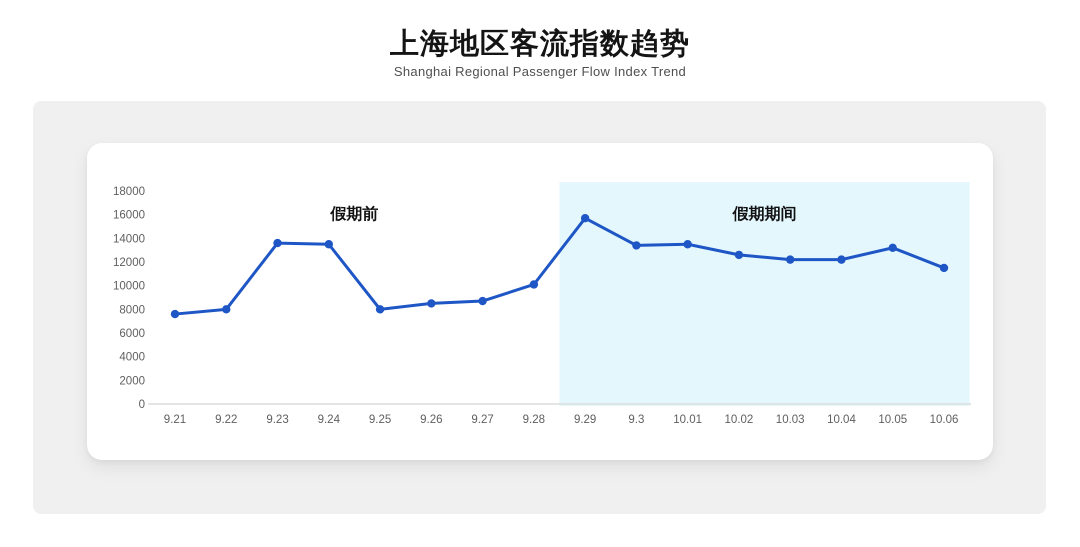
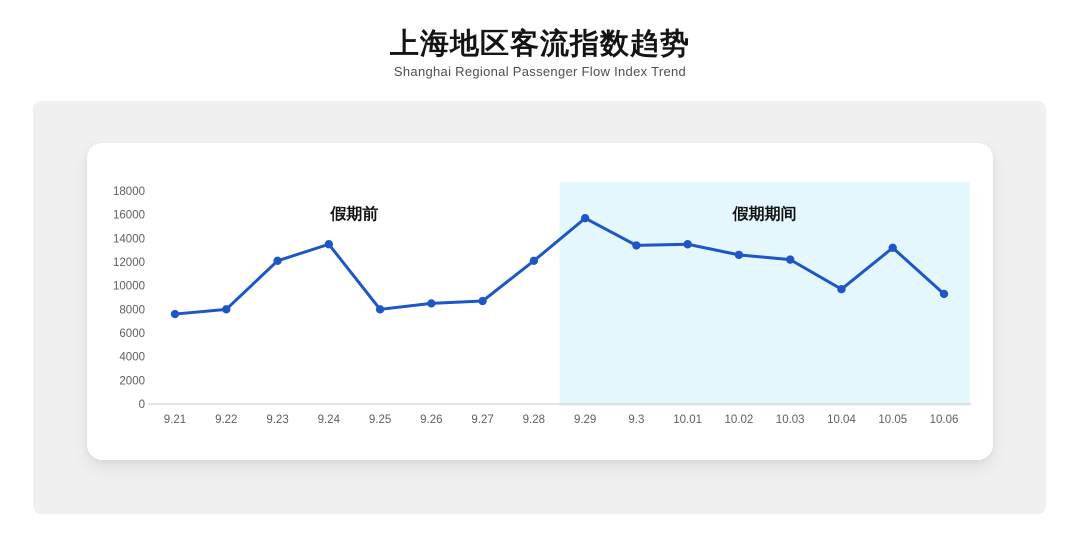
9.23: 13600 -> 12100
9.28: 10100 -> 12100
10.04: 12200 -> 9700
10.06: 11500 -> 9300
